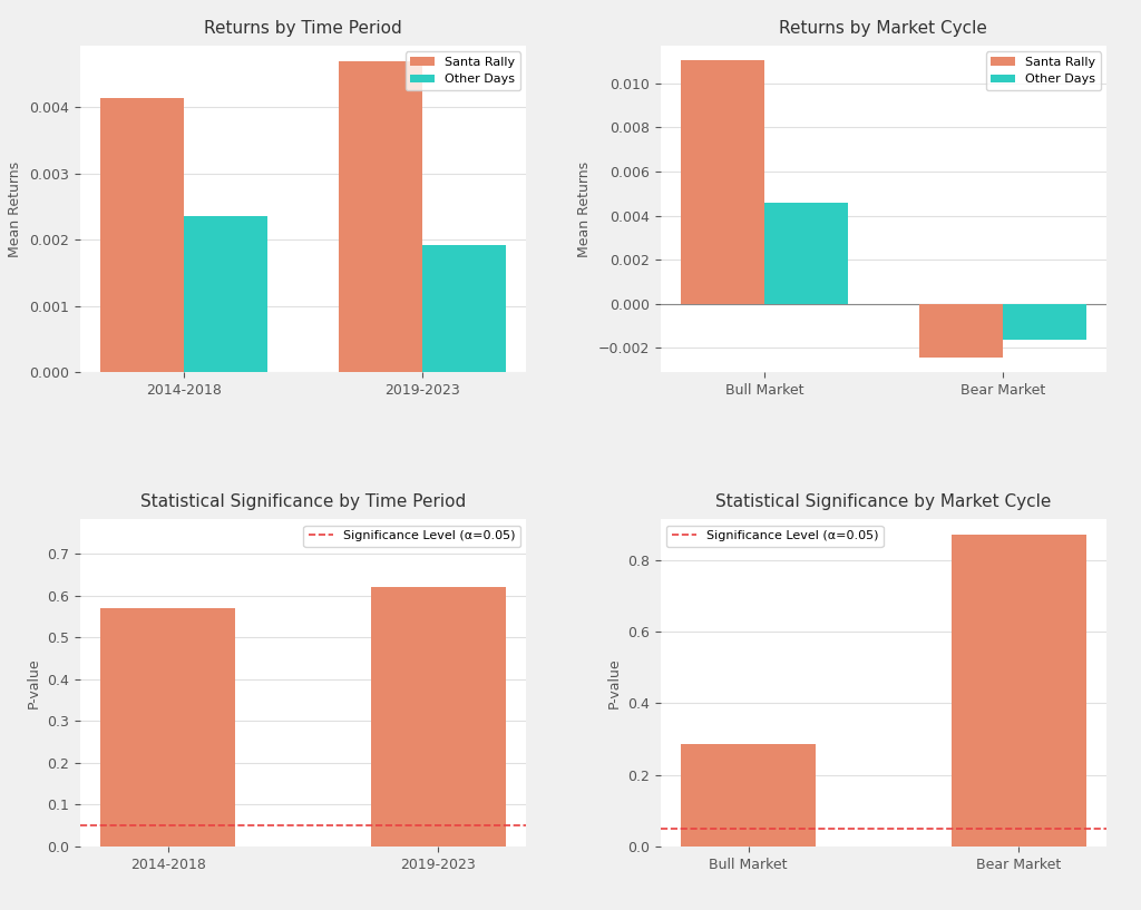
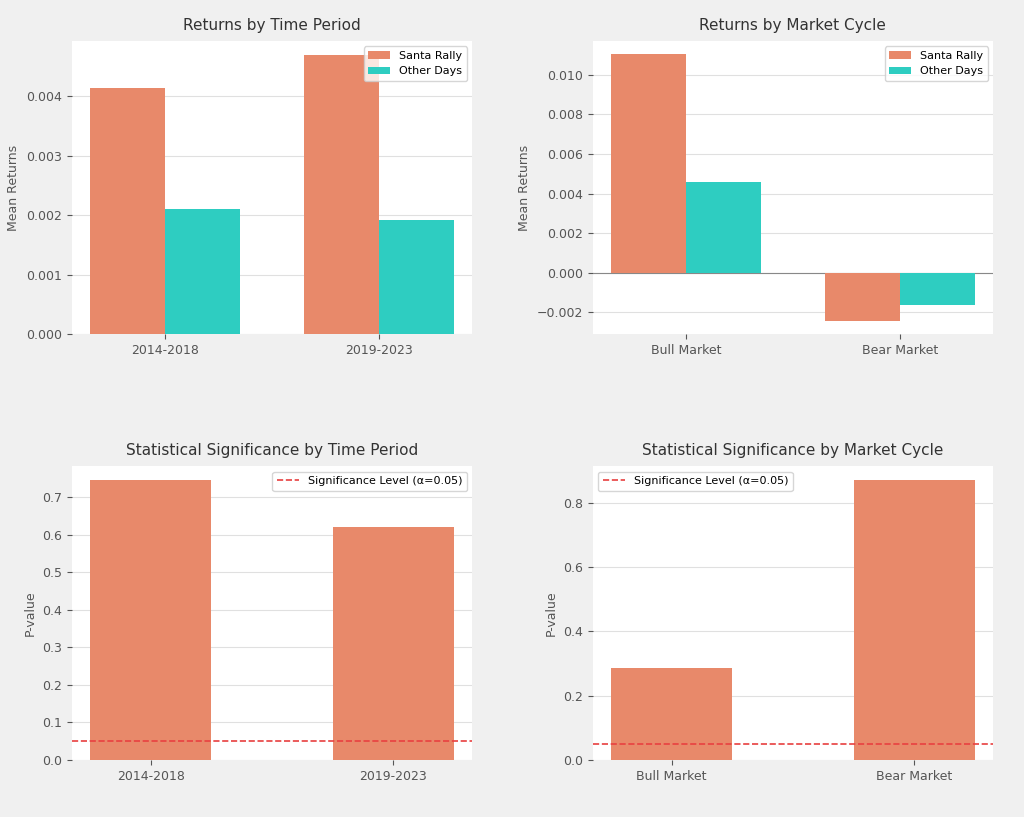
Returns by Time Period/Other Days/2014-2018: 0.00236 -> 0.00210
Statistical Significance by Time Period/2014-2018: 0.570 -> 0.745
